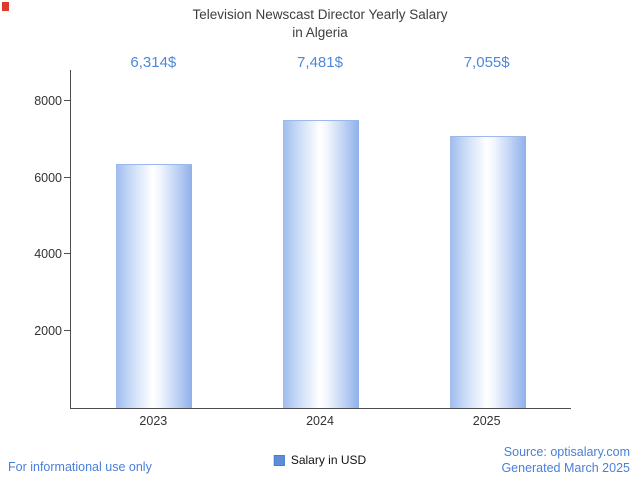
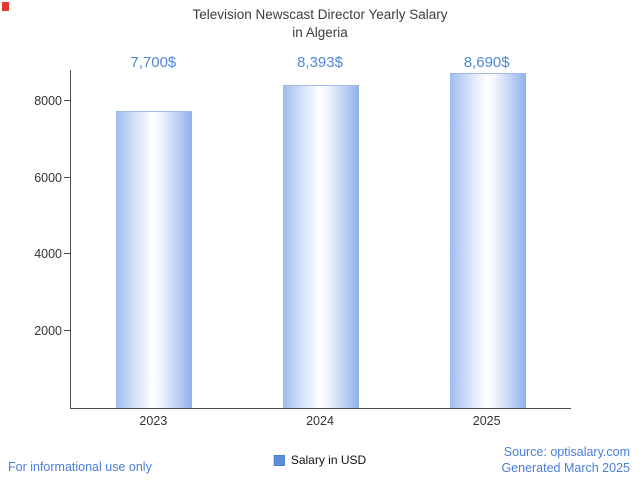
2023: 6,314 -> 7,700
2024: 7,481 -> 8,393
2025: 7,055 -> 8,690
